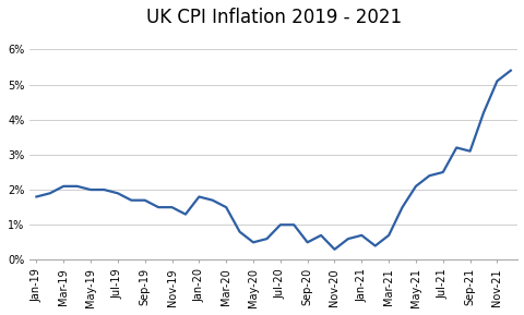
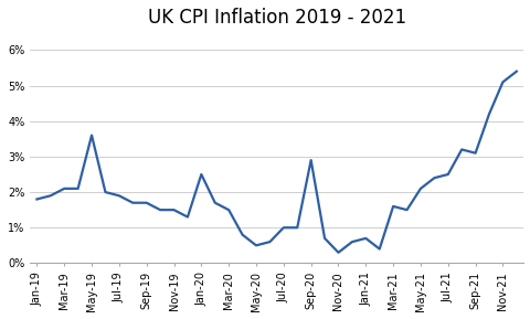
May-19: 2.0% -> 3.6%
Jan-20: 1.8% -> 2.5%
Sep-20: 0.5% -> 2.9%
Mar-21: 0.7% -> 1.6%
